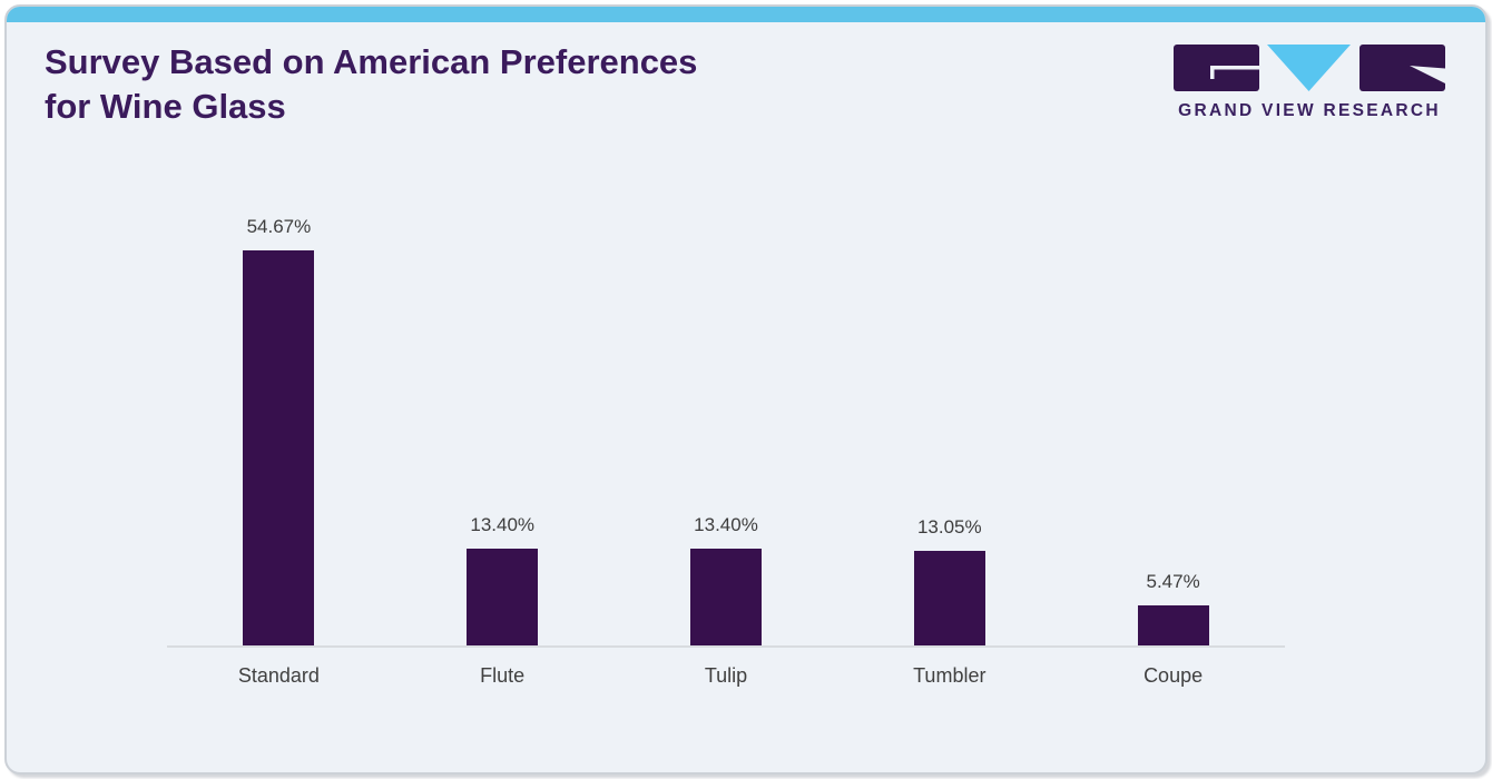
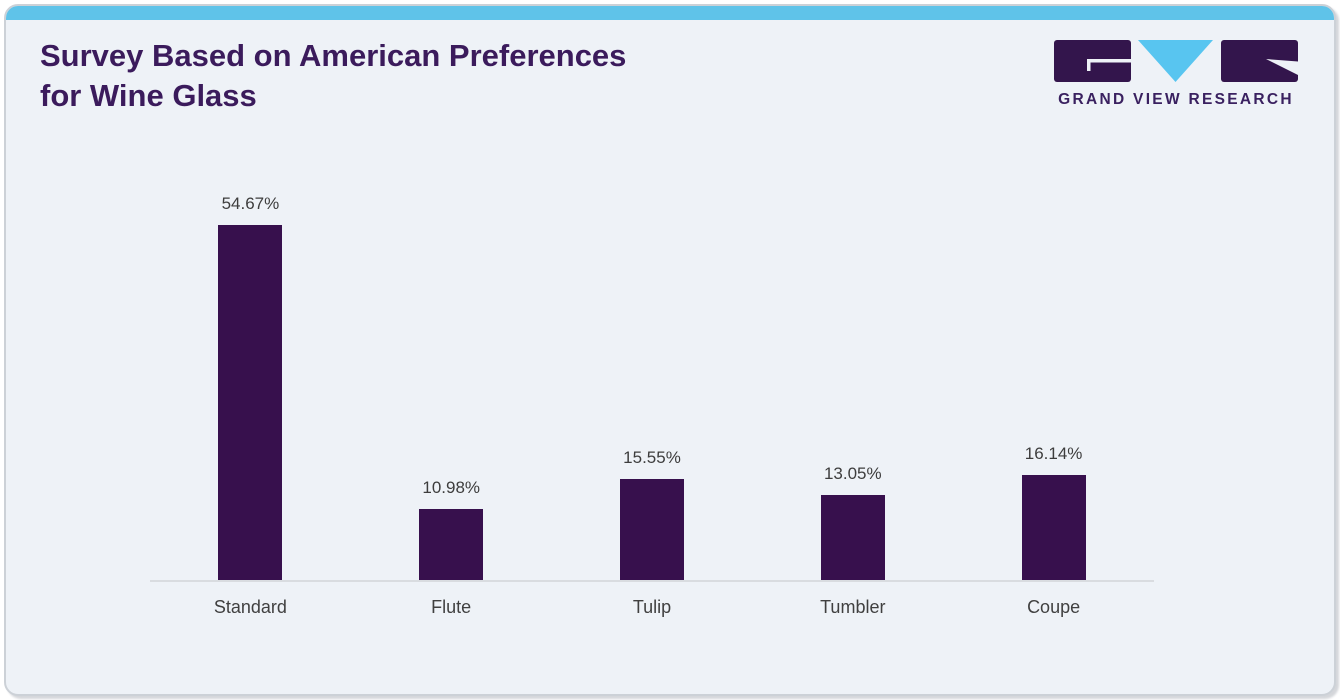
Flute: 13.40% -> 10.98%
Tulip: 13.40% -> 15.55%
Coupe: 5.47% -> 16.14%
